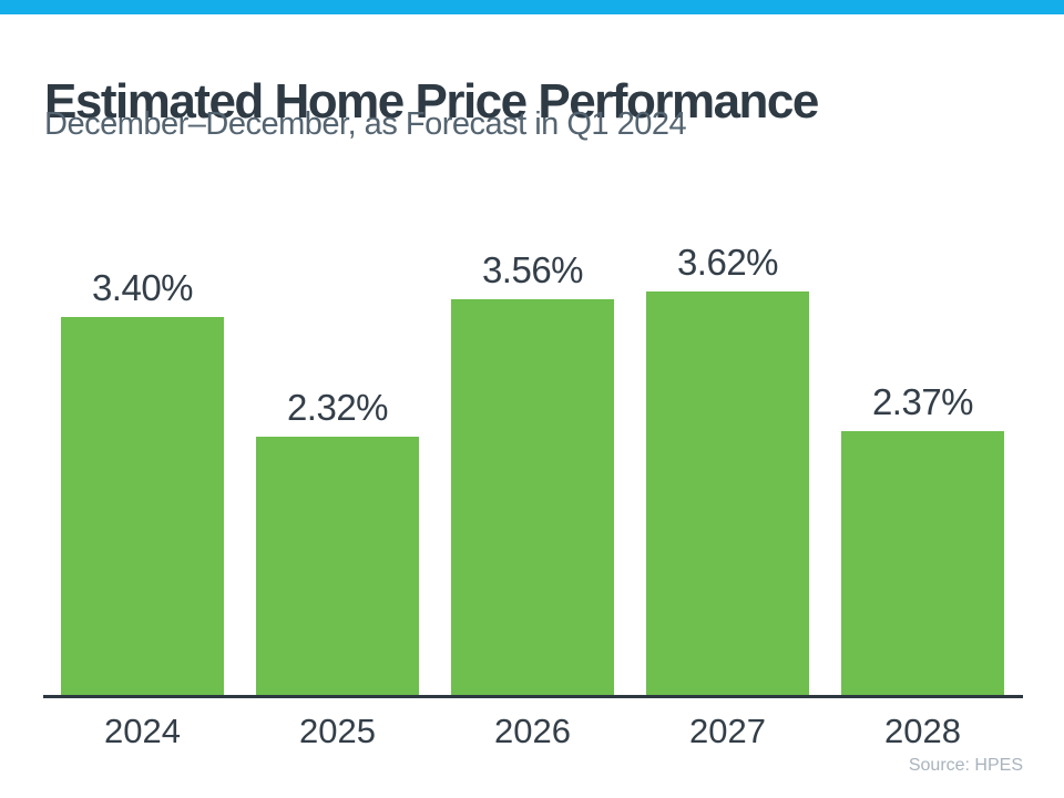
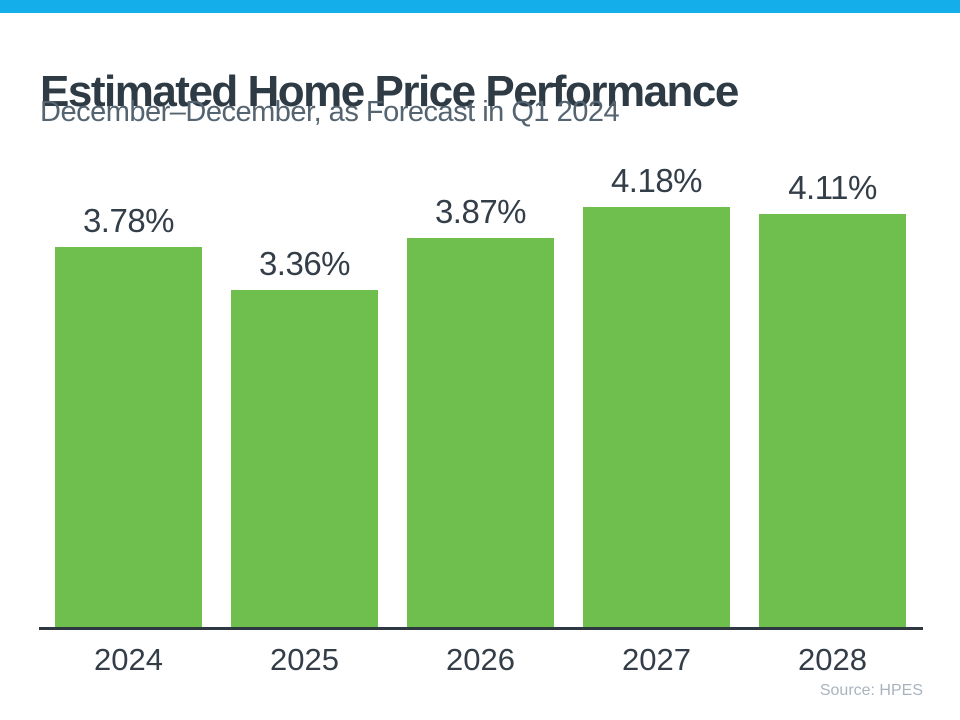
2024: 3.40% -> 3.78%
2025: 2.32% -> 3.36%
2026: 3.56% -> 3.87%
2027: 3.62% -> 4.18%
2028: 2.37% -> 4.11%
